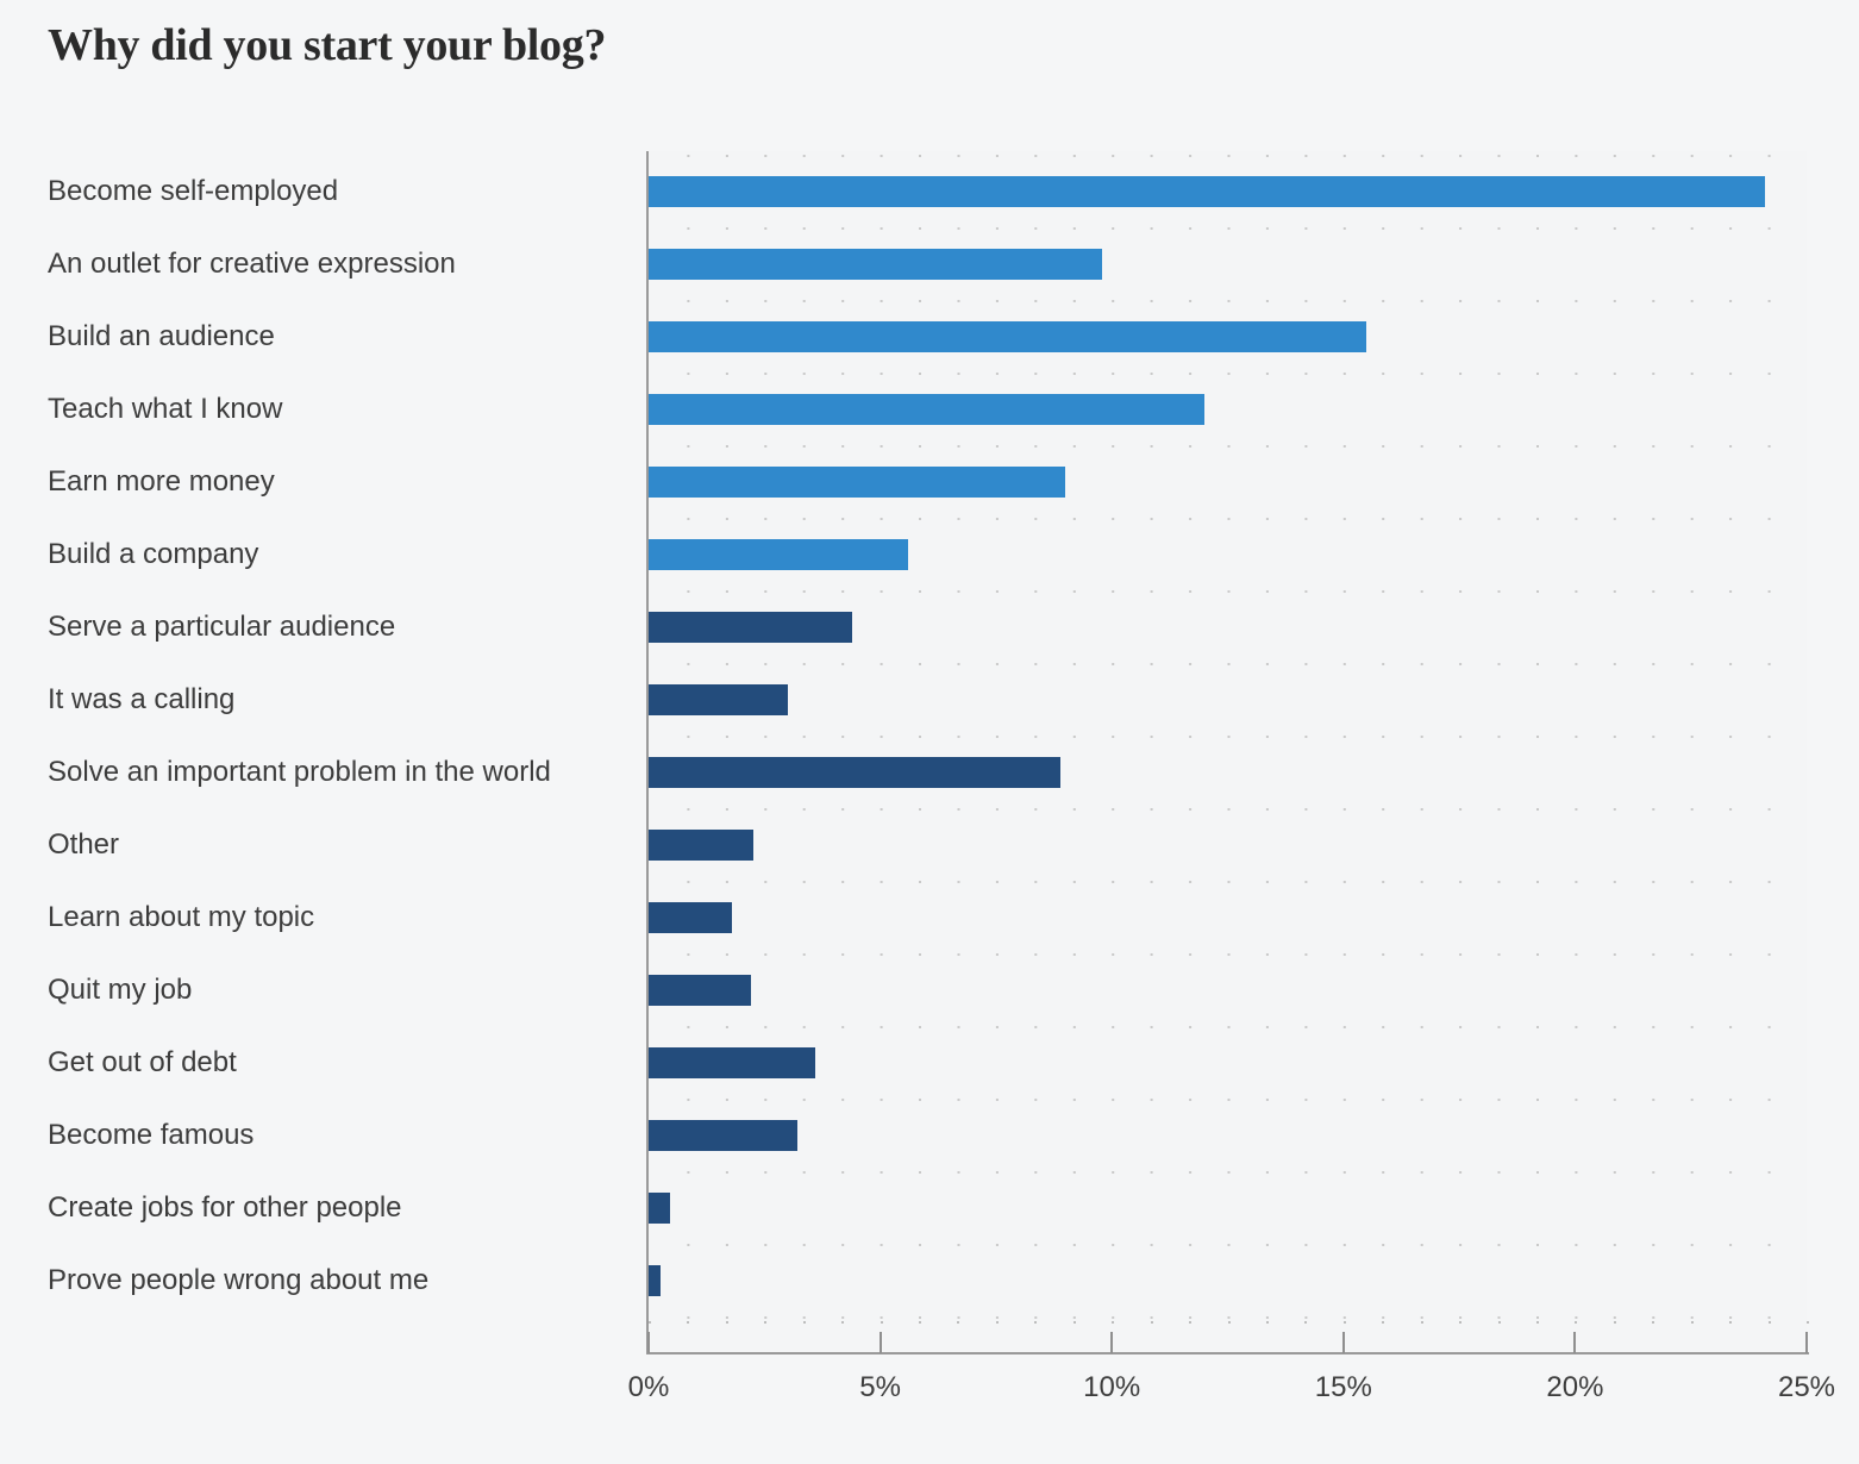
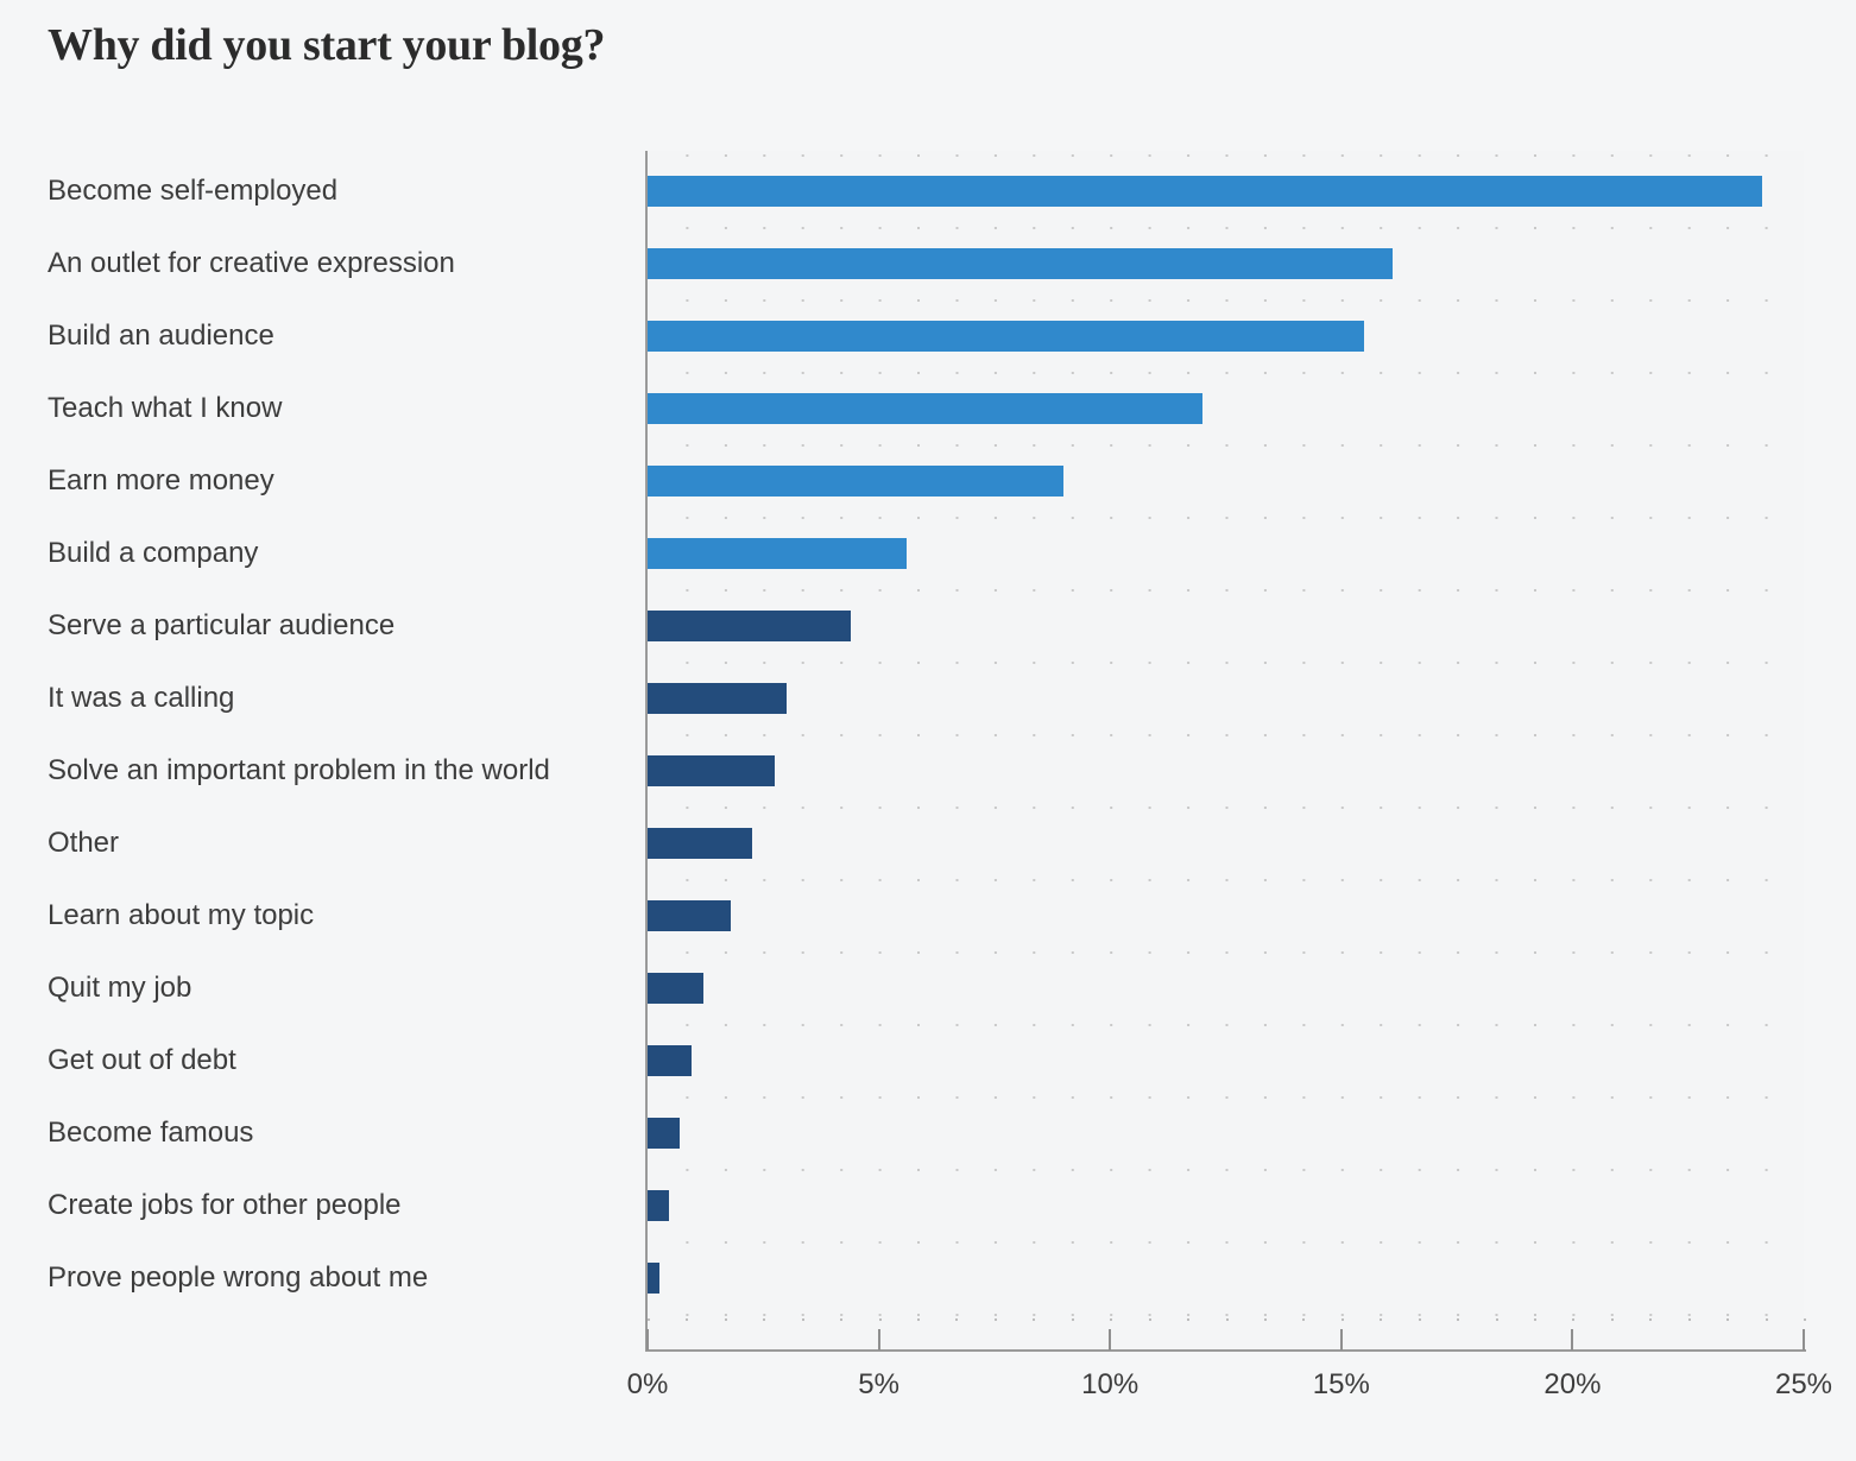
An outlet for creative expression: 9.8% -> 16.1%
Solve an important problem in the world: 8.9% -> 2.8%
Quit my job: 2.2% -> 1.2%
Get out of debt: 3.6% -> 0.9%
Become famous: 3.2% -> 0.7%
